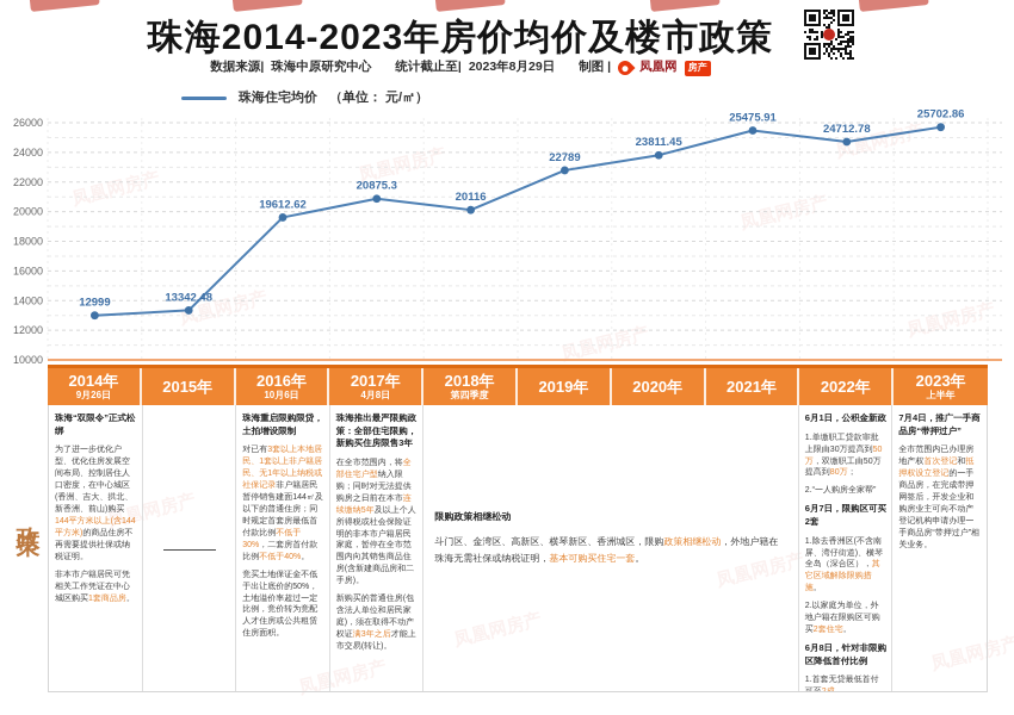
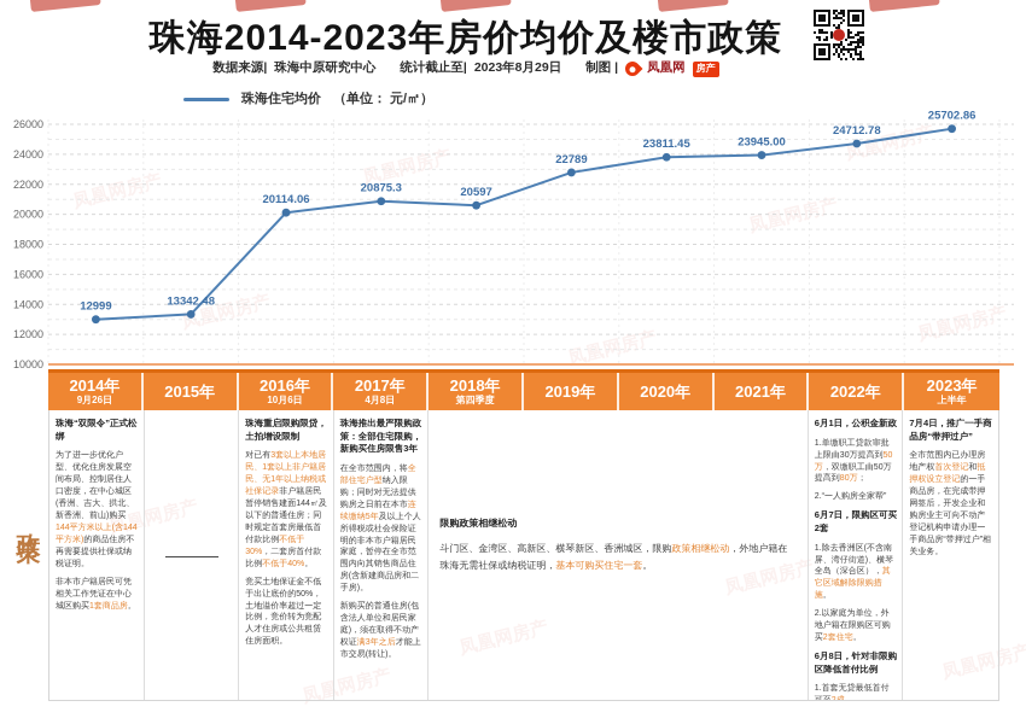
2016年: 19612.62 -> 20114.06
2018年: 20116 -> 20597
2021年: 25475.91 -> 23945.00
